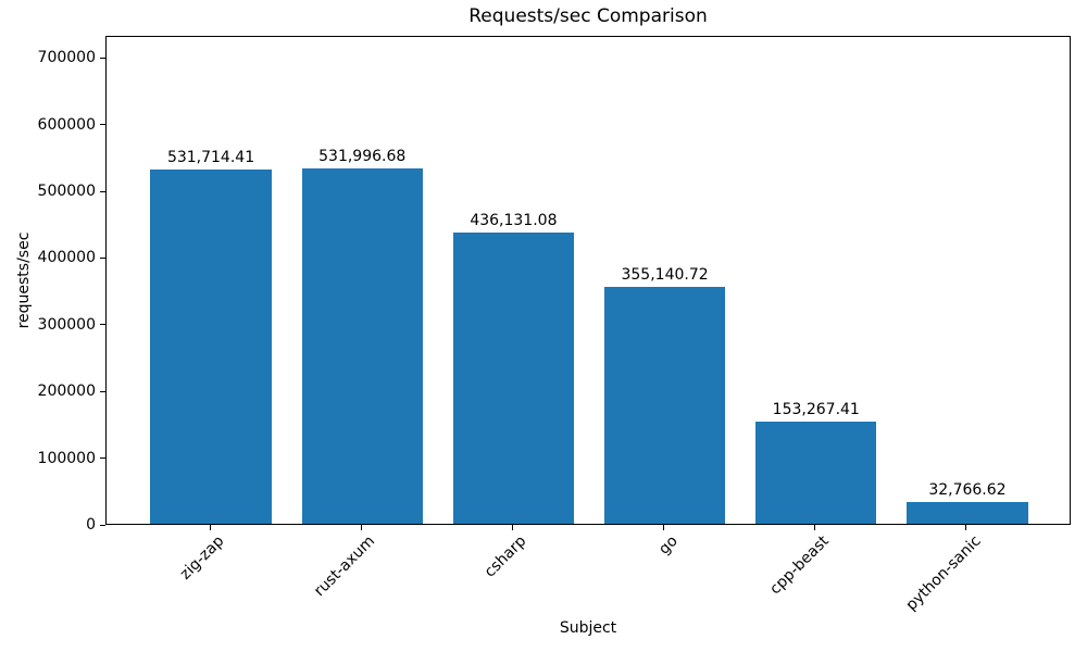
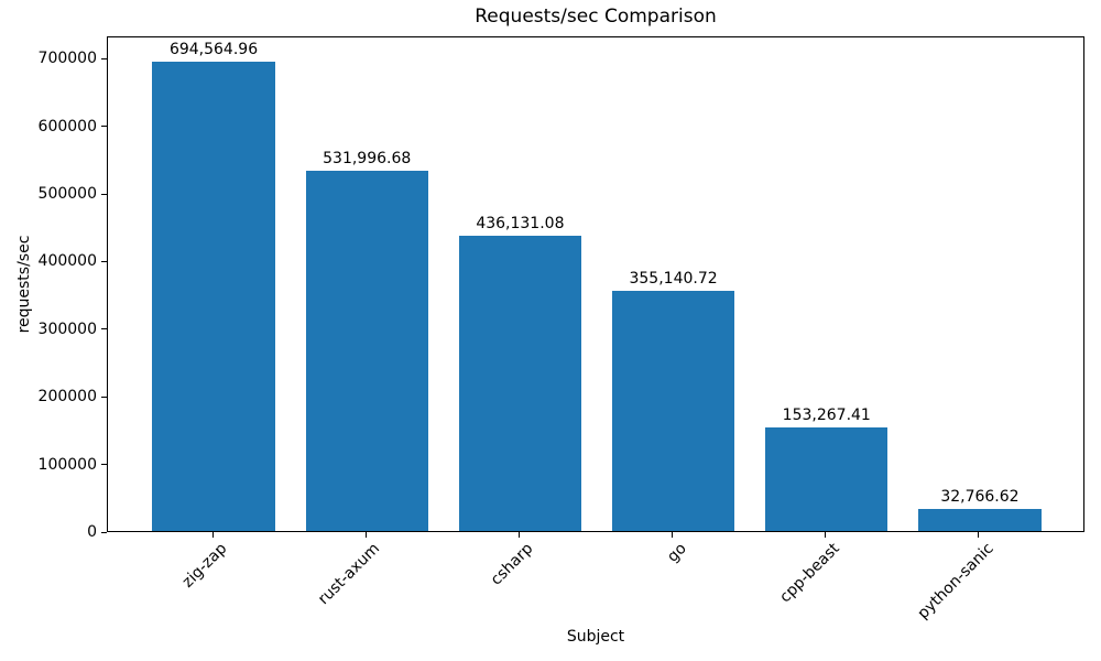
zig-zap: 531,714.41 -> 694,564.96
